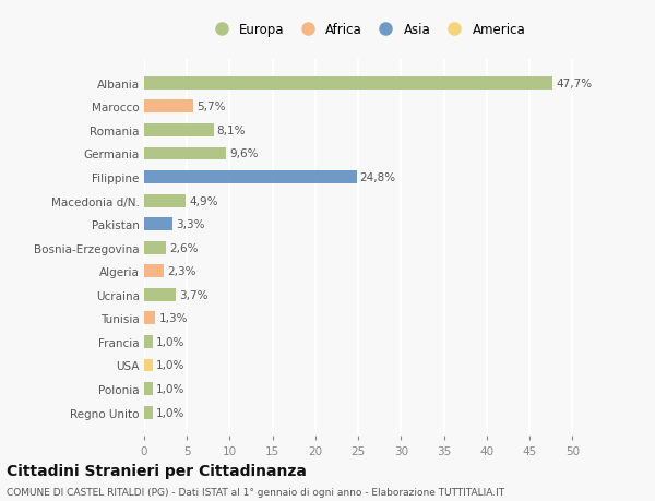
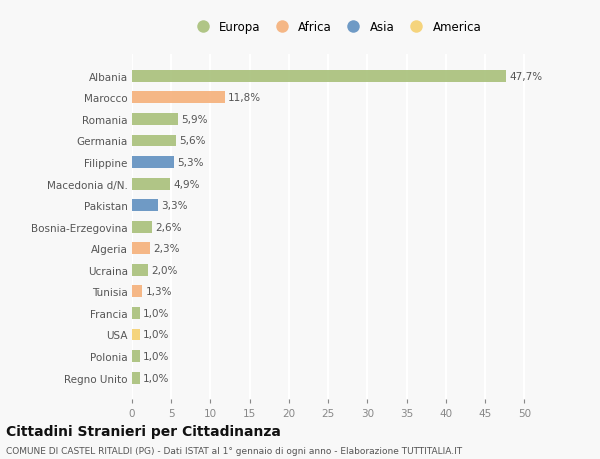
Marocco: 5,7% -> 11,8%
Romania: 8,1% -> 5,9%
Germania: 9,6% -> 5,6%
Filippine: 24,8% -> 5,3%
Ucraina: 3,7% -> 2,0%
